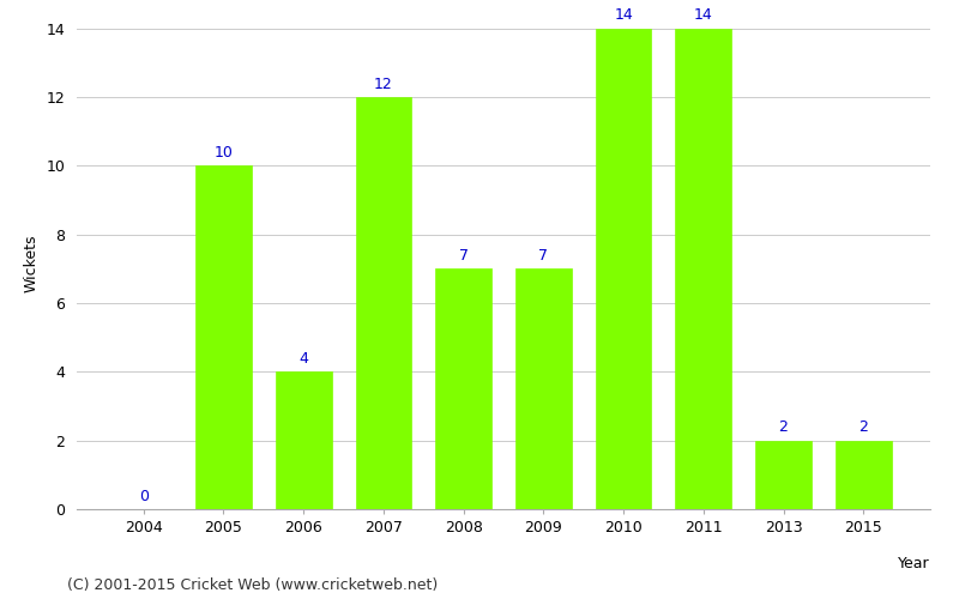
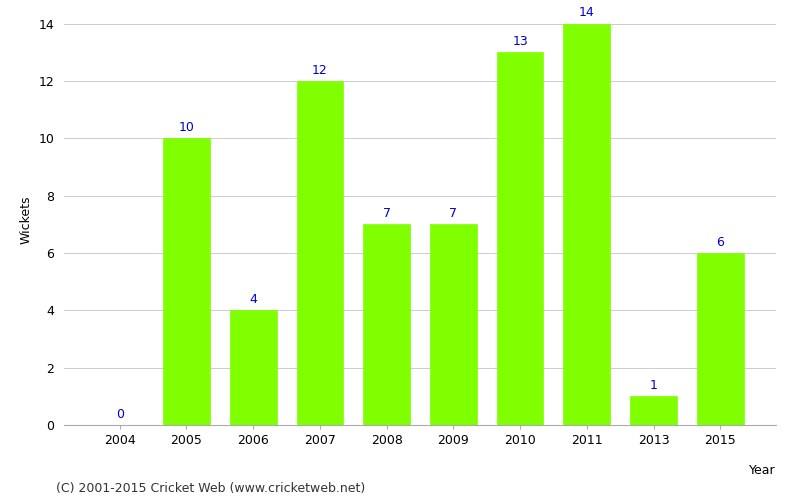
2010: 14 -> 13
2013: 2 -> 1
2015: 2 -> 6
